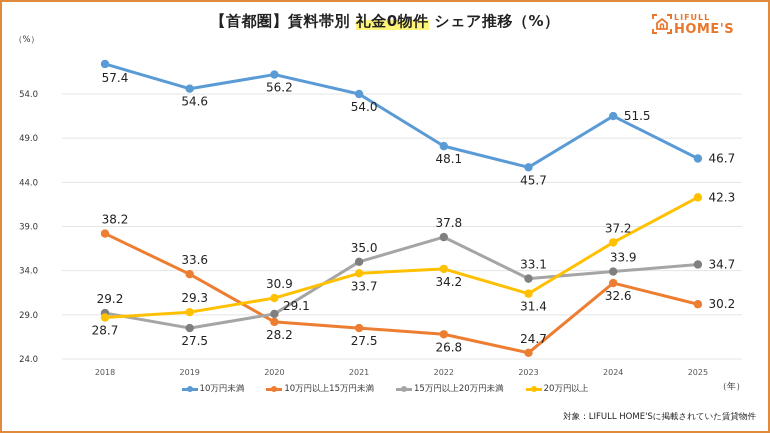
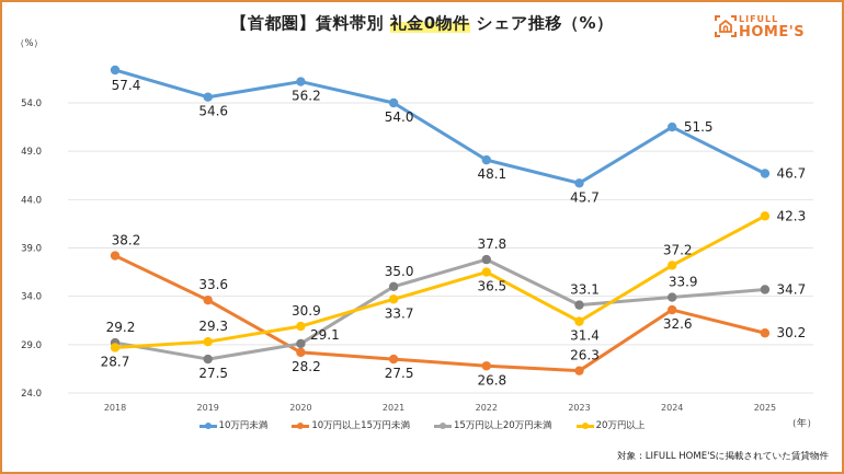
20万円以上/2022: 34.2 -> 36.5
10万円以上15万円未満/2023: 24.7 -> 26.3
